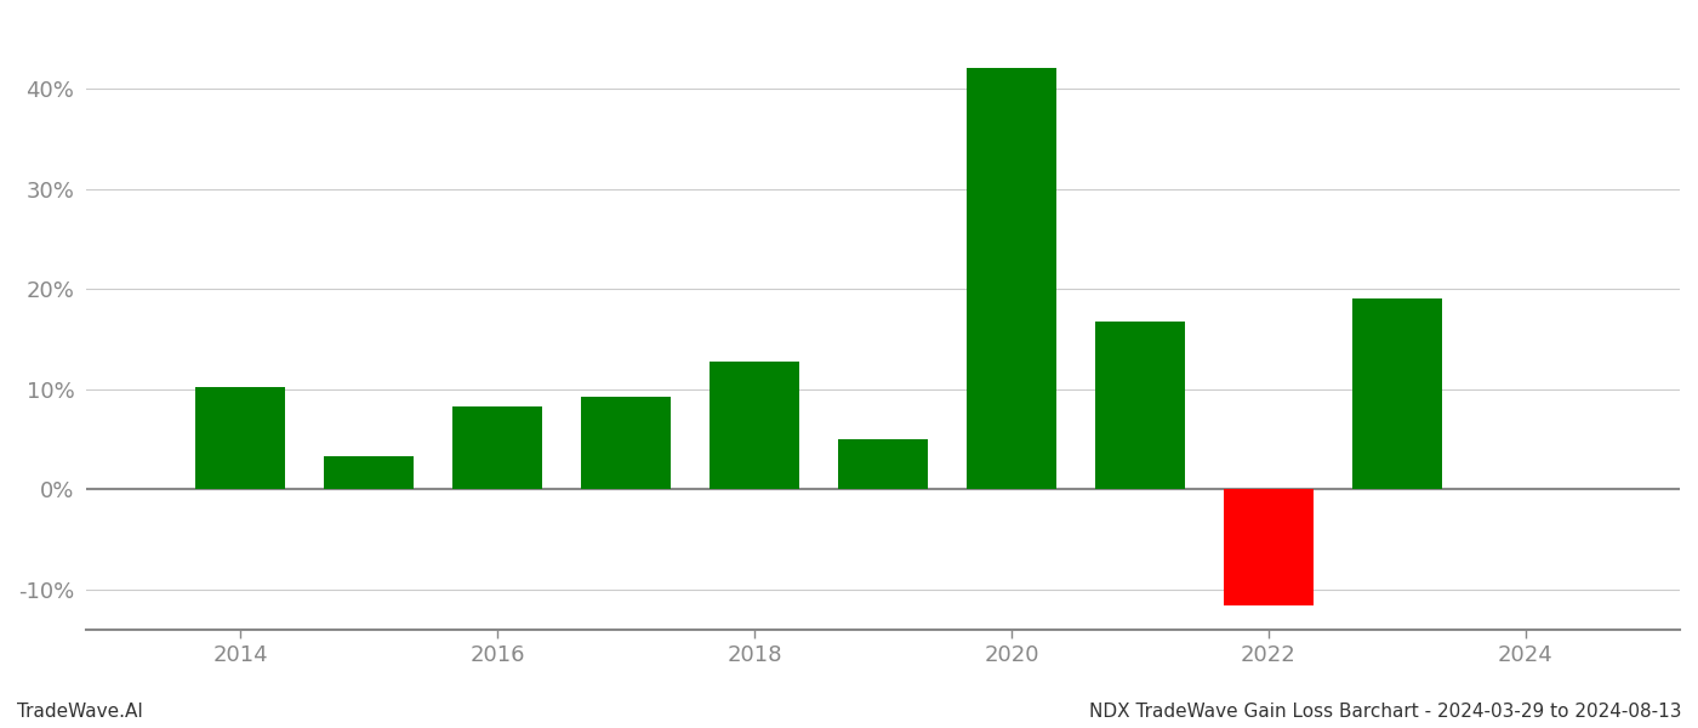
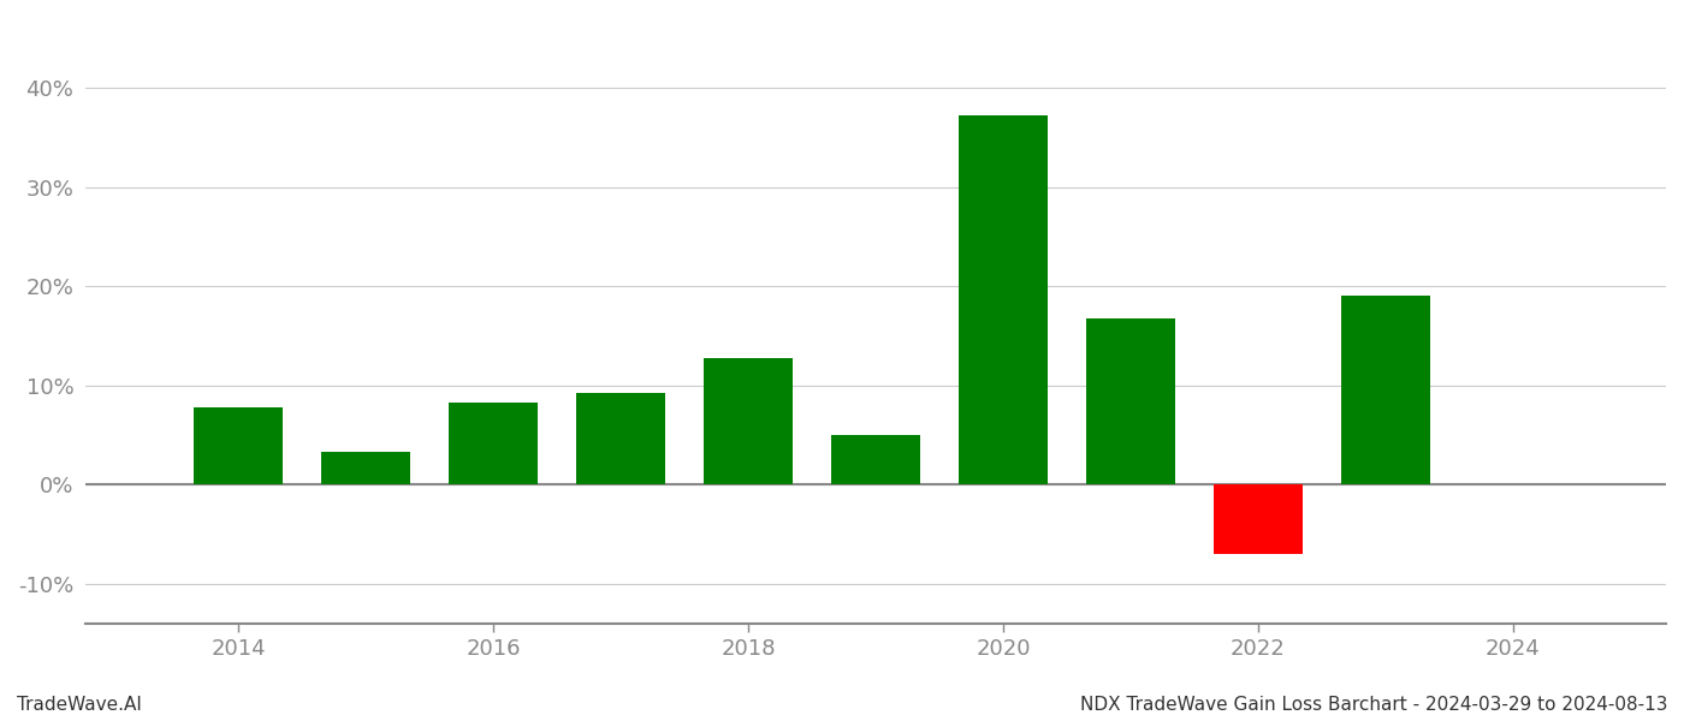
2014: 10.2% -> 7.8%
2020: 42.0% -> 37.2%
2022: -11.5% -> -7.0%
